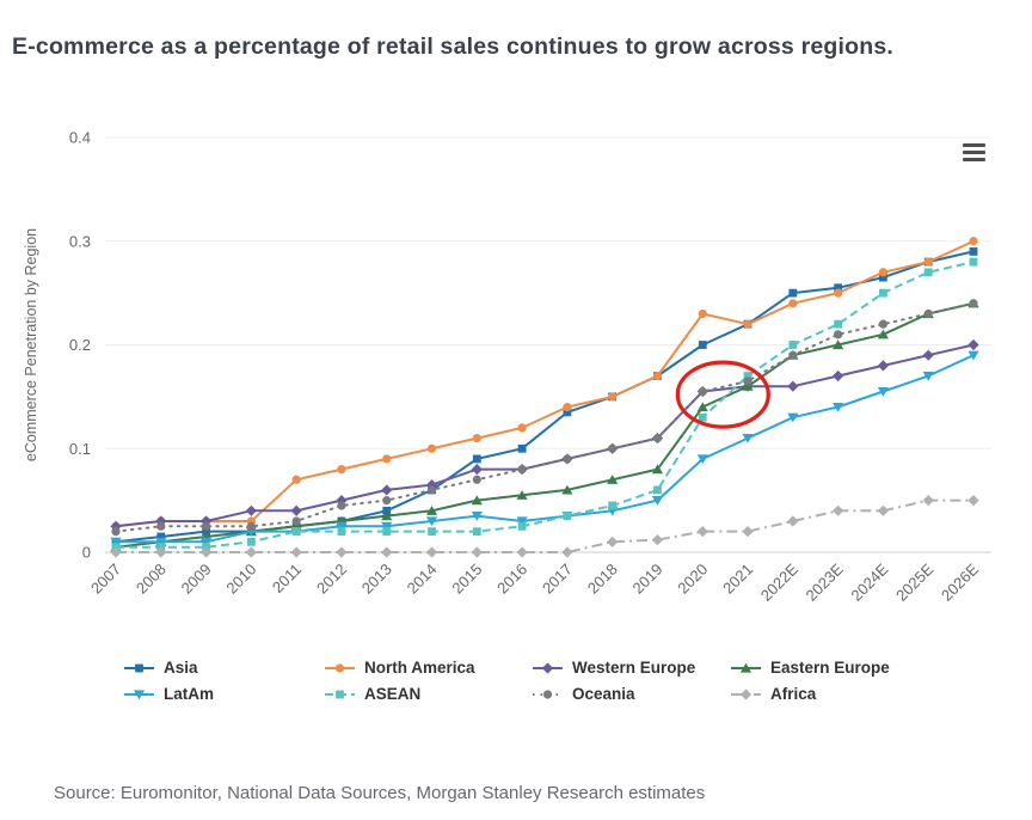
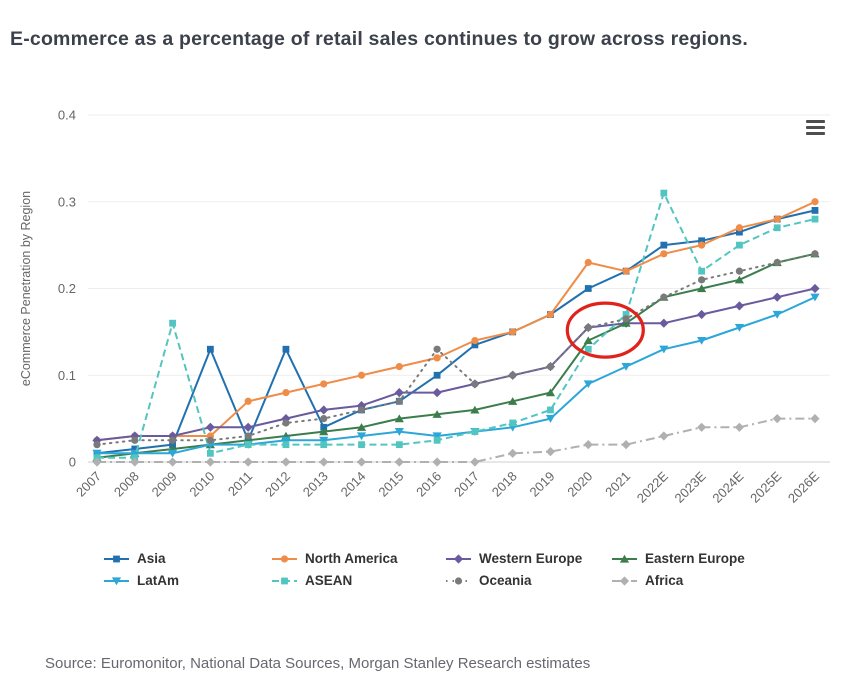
ASEAN/2009: 0.01 -> 0.16
Asia/2010: 0.02 -> 0.13
Asia/2012: 0.03 -> 0.13
Asia/2015: 0.09 -> 0.07
Oceania/2016: 0.08 -> 0.13
ASEAN/2022E: 0.20 -> 0.31
